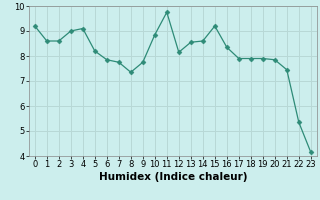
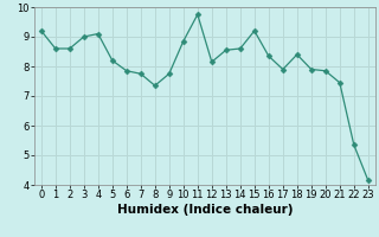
18: 7.90 -> 8.40
